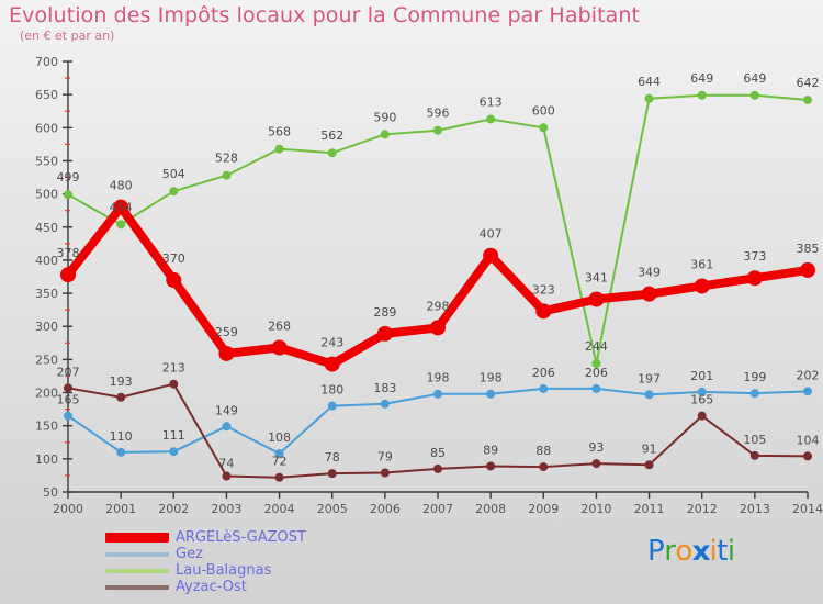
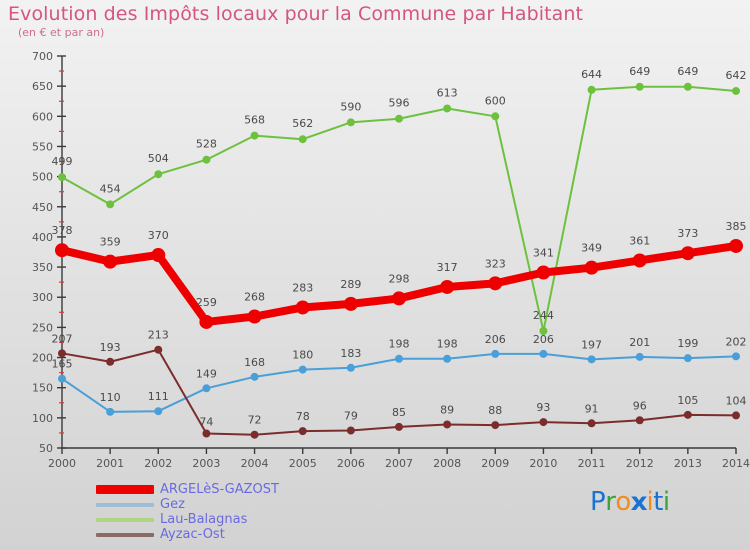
ARGELèS-GAZOST/2001: 480 -> 359
Gez/2004: 108 -> 168
ARGELèS-GAZOST/2005: 243 -> 283
ARGELèS-GAZOST/2008: 407 -> 317
Ayzac-Ost/2012: 165 -> 96
